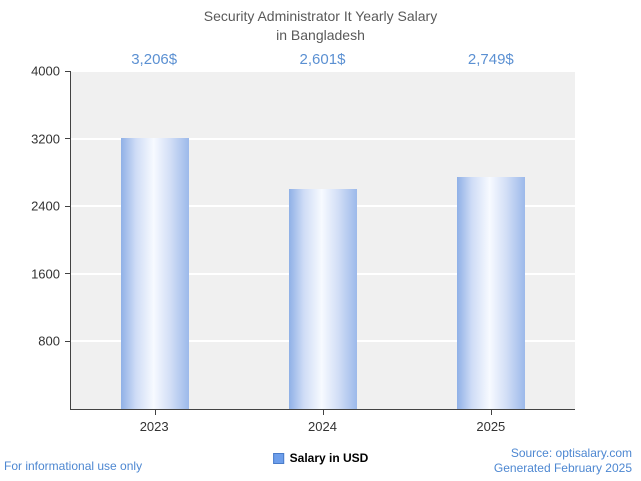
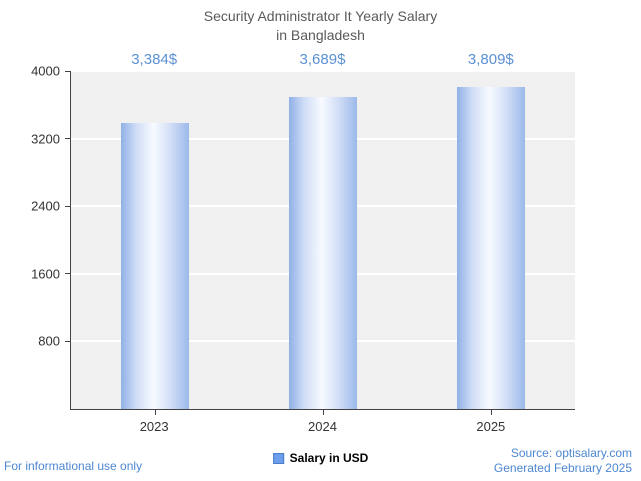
2023: 3,206 -> 3,384
2024: 2,601 -> 3,689
2025: 2,749 -> 3,809
